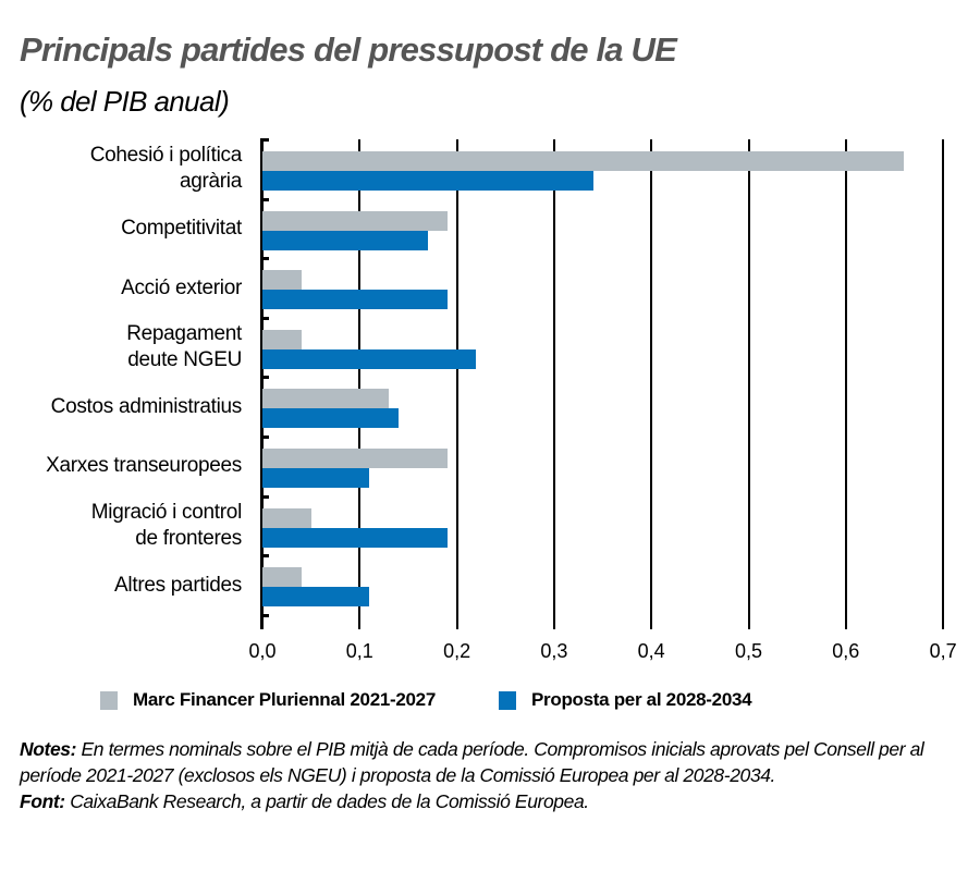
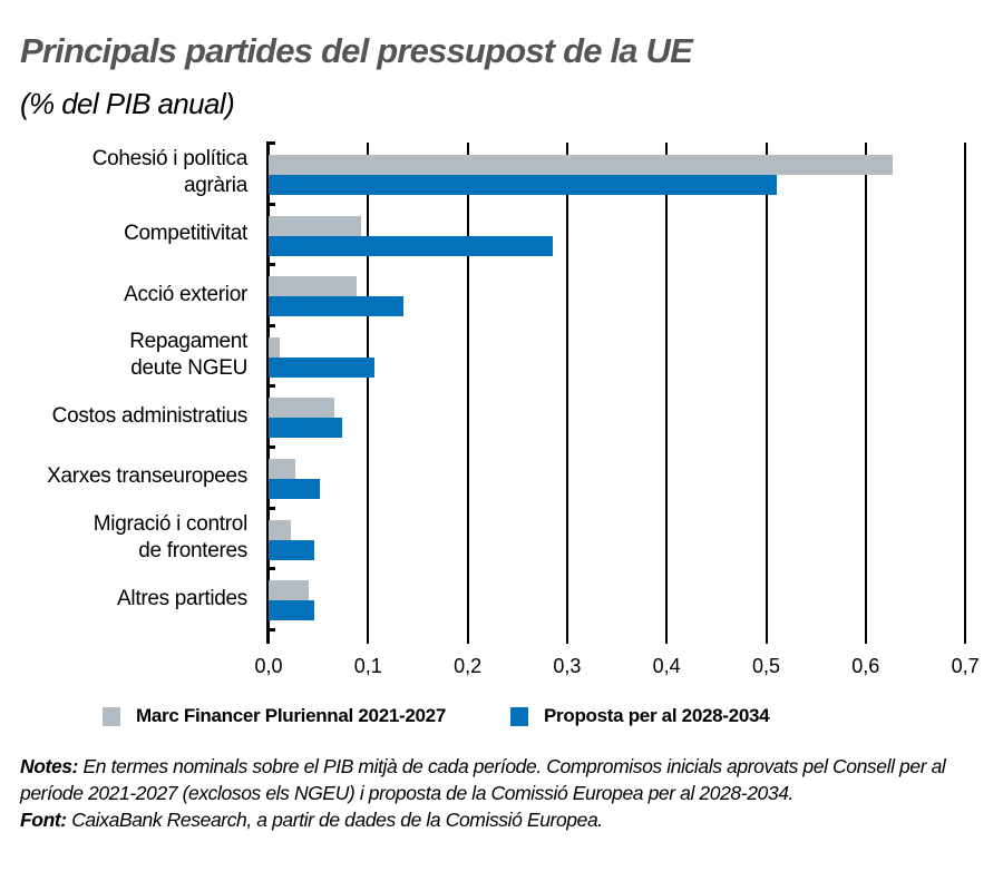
Marc Financer Pluriennal 2021-2027/Cohesió i política agrària: 0,66 -> 0,63
Proposta per al 2028-2034/Cohesió i política agrària: 0,34 -> 0,51
Marc Financer Pluriennal 2021-2027/Competitivitat: 0,19 -> 0,09
Proposta per al 2028-2034/Competitivitat: 0,17 -> 0,28
Marc Financer Pluriennal 2021-2027/Acció exterior: 0,04 -> 0,09
Proposta per al 2028-2034/Acció exterior: 0,19 -> 0,14
Marc Financer Pluriennal 2021-2027/Repagament deute NGEU: 0,04 -> 0,01
Proposta per al 2028-2034/Repagament deute NGEU: 0,22 -> 0,11
Marc Financer Pluriennal 2021-2027/Costos administratius: 0,13 -> 0,07
Proposta per al 2028-2034/Costos administratius: 0,14 -> 0,07
Marc Financer Pluriennal 2021-2027/Xarxes transeuropees: 0,19 -> 0,03
Proposta per al 2028-2034/Xarxes transeuropees: 0,11 -> 0,05
Marc Financer Pluriennal 2021-2027/Migració i control de fronteres: 0,05 -> 0,02
Proposta per al 2028-2034/Migració i control de fronteres: 0,19 -> 0,05
Proposta per al 2028-2034/Altres partides: 0,11 -> 0,05
